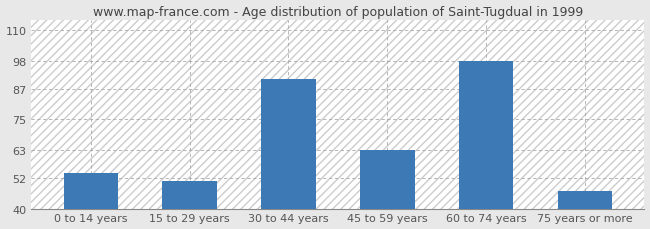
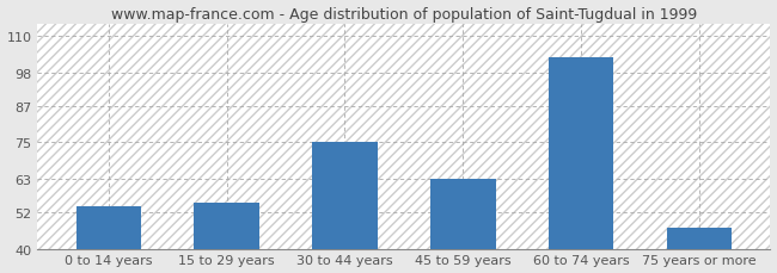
15 to 29 years: 51 -> 55
30 to 44 years: 91 -> 75
60 to 74 years: 98 -> 103
